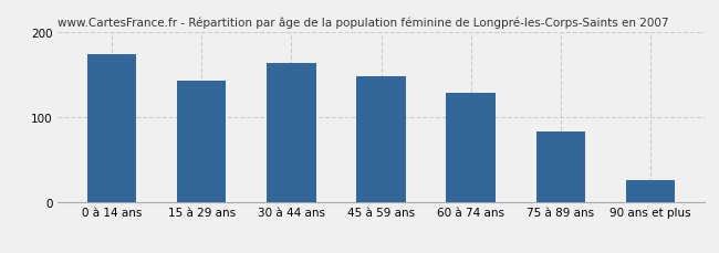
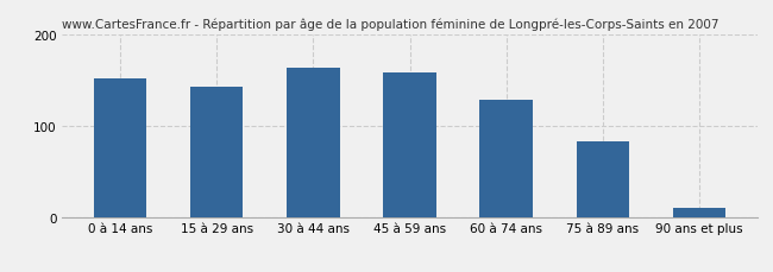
0 à 14 ans: 174 -> 152
45 à 59 ans: 148 -> 158
90 ans et plus: 26 -> 10
